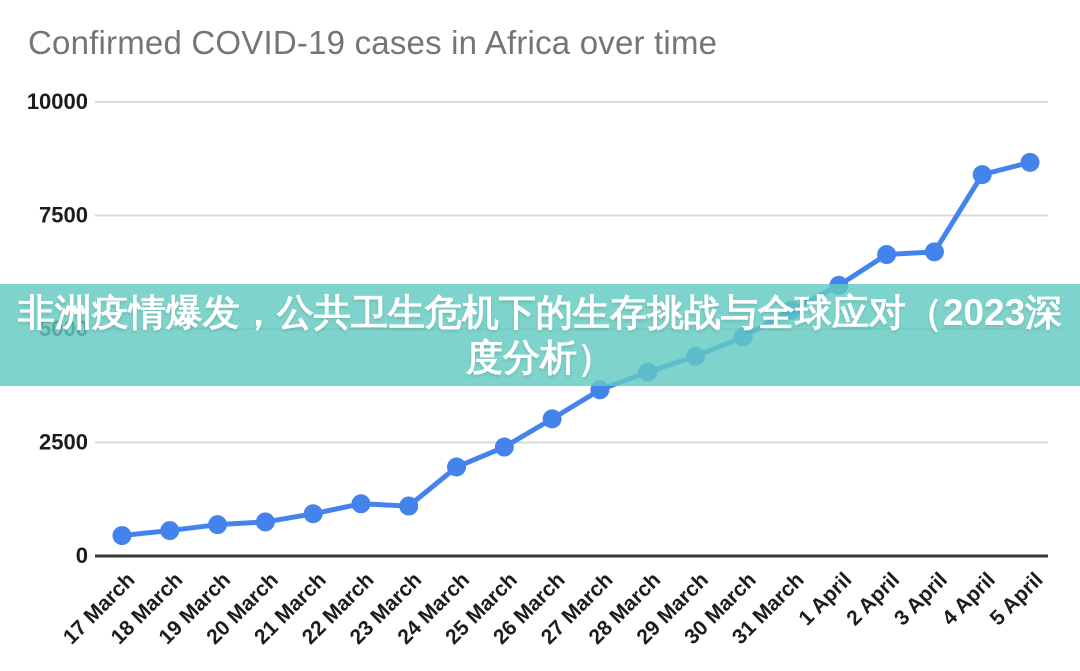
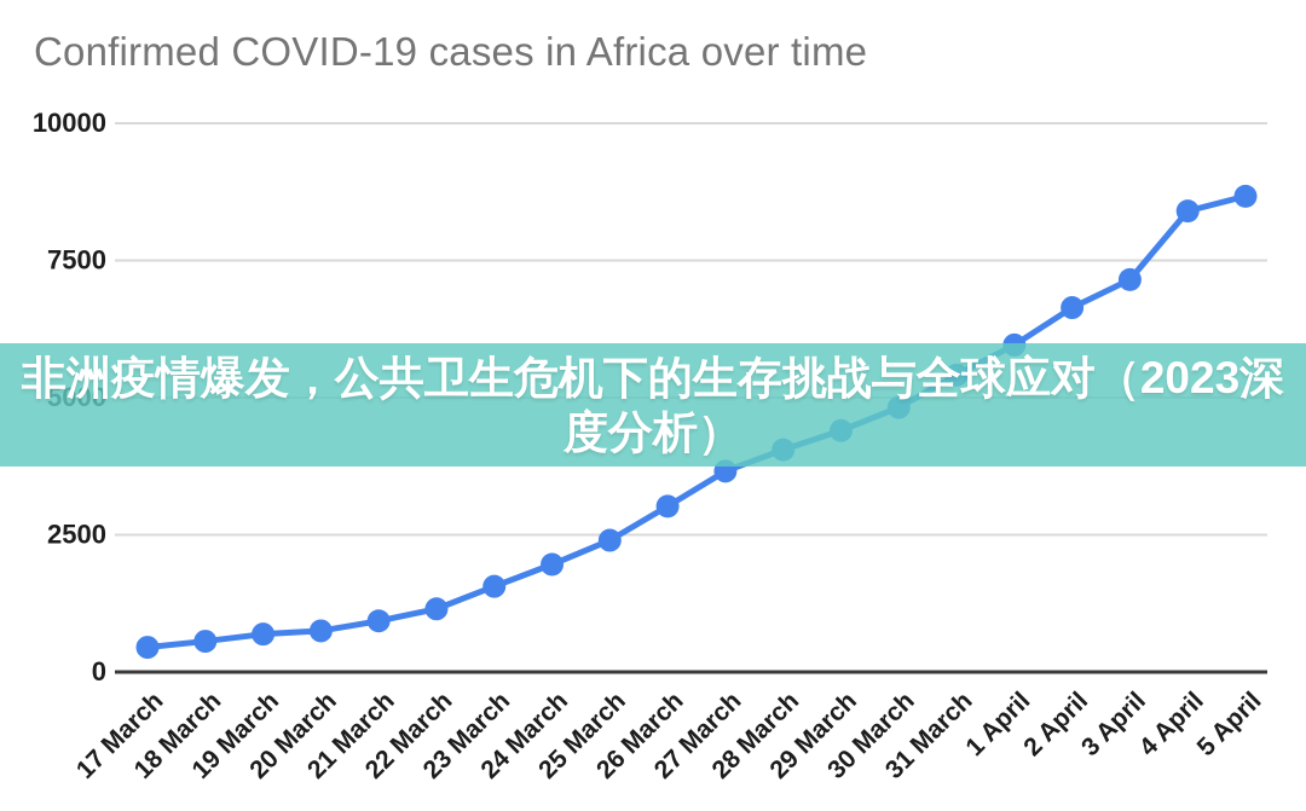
23 March: 1100 -> 1600
3 April: 6700 -> 7200
